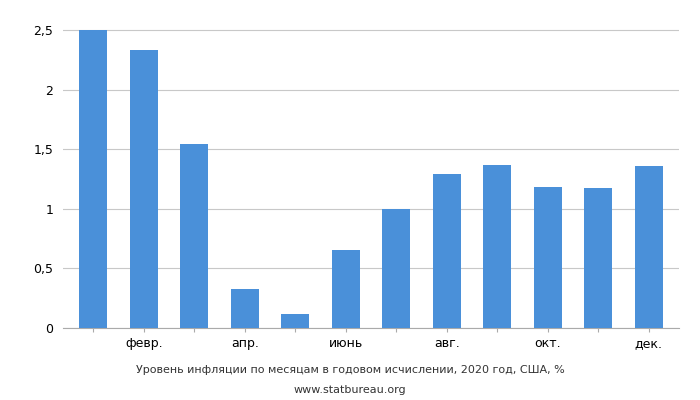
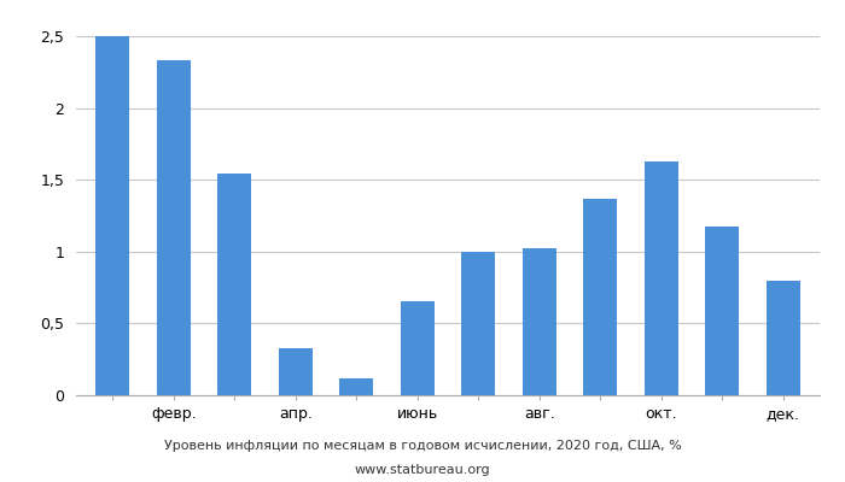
авг.: 1,29 -> 1,02
окт.: 1,18 -> 1,63
дек.: 1,36 -> 0,80
